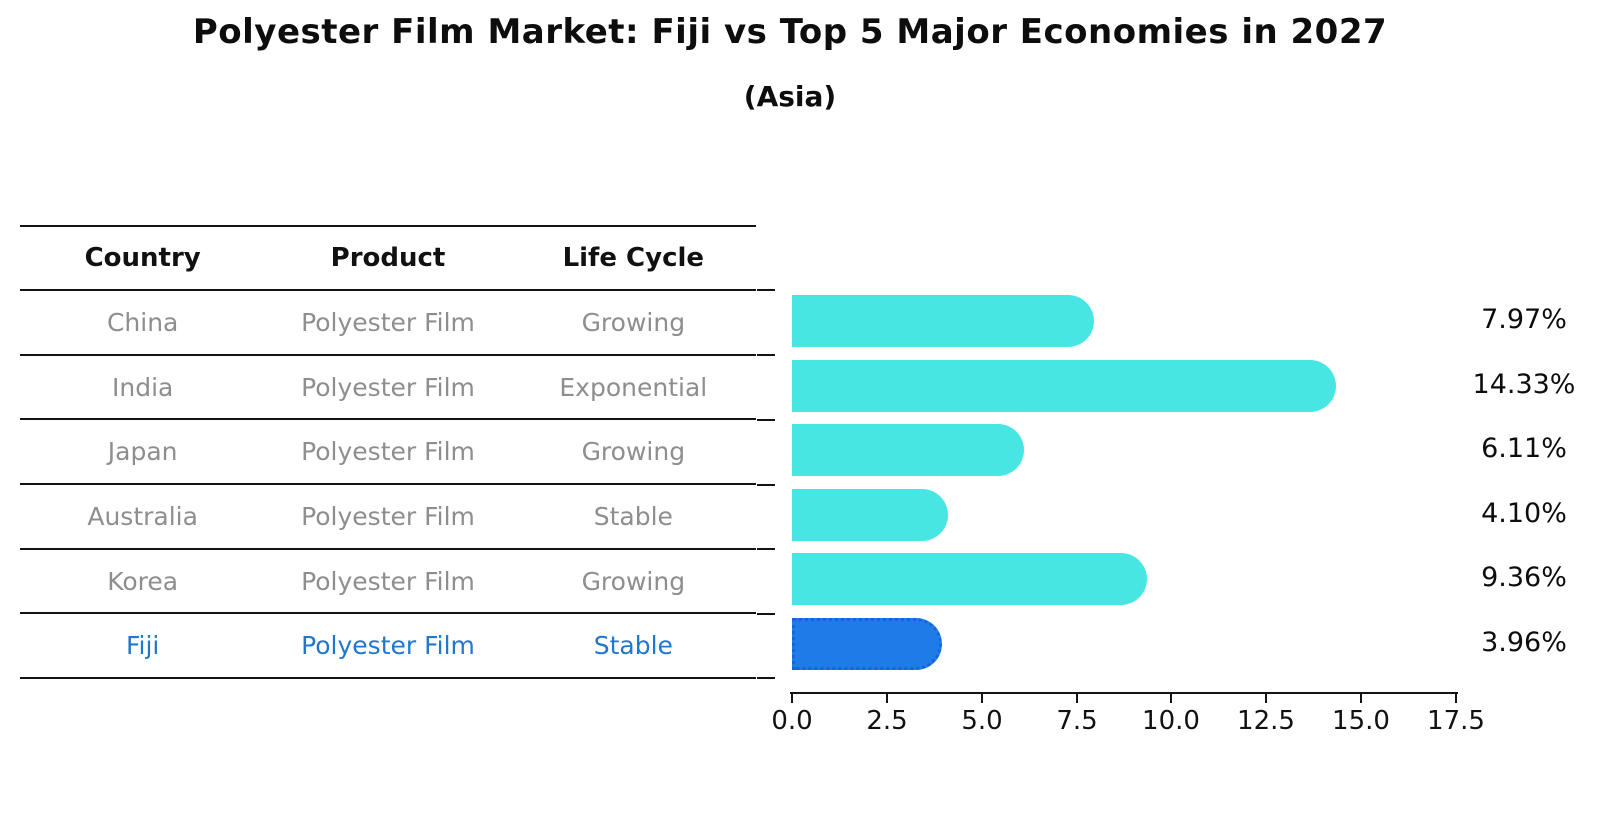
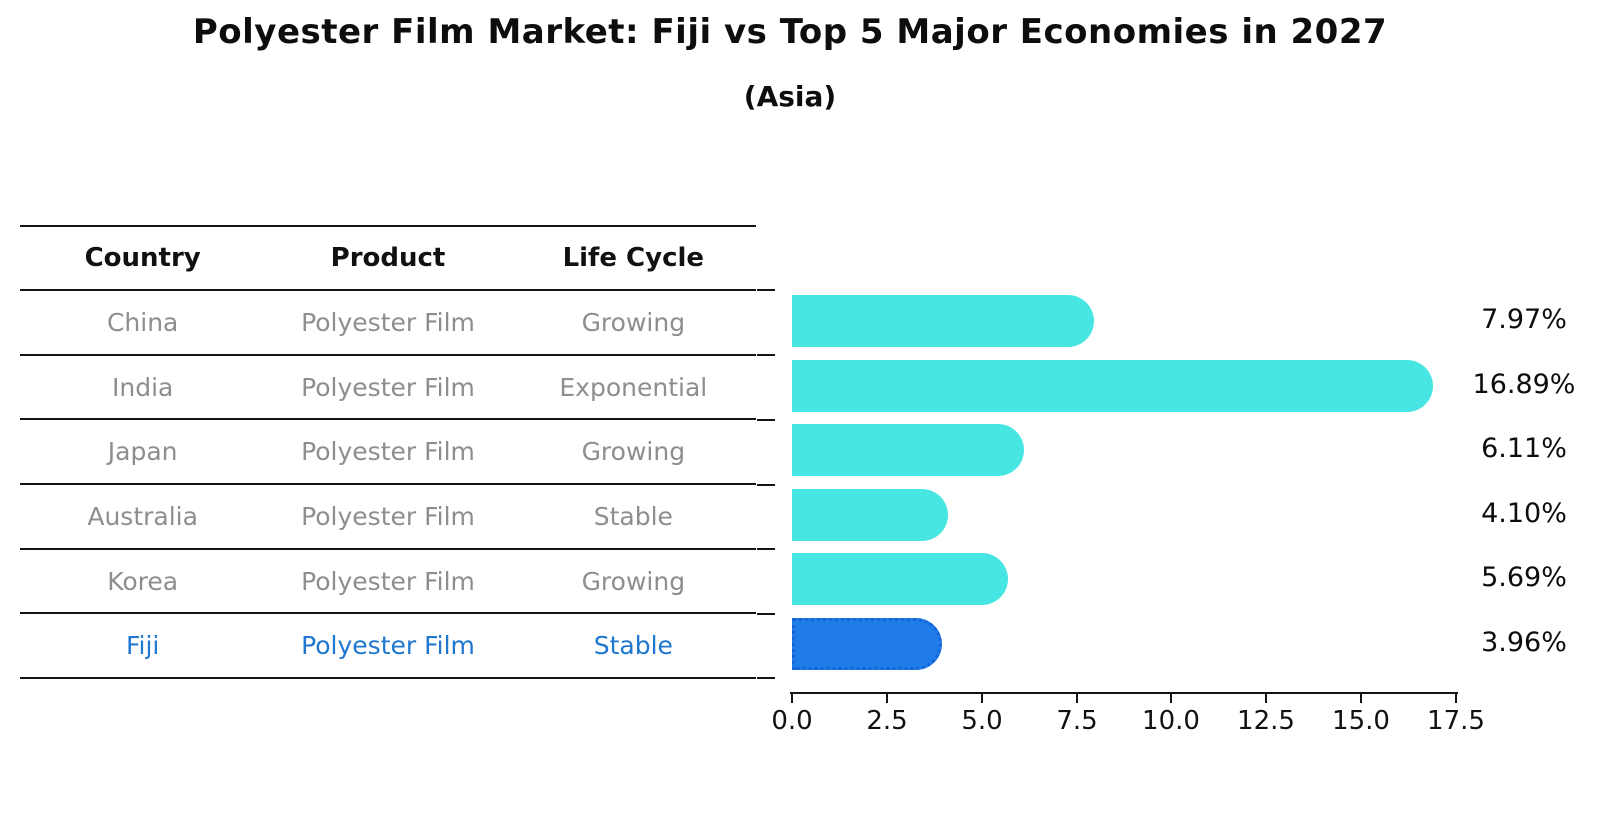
India: 14.33% -> 16.89%
Korea: 9.36% -> 5.69%
